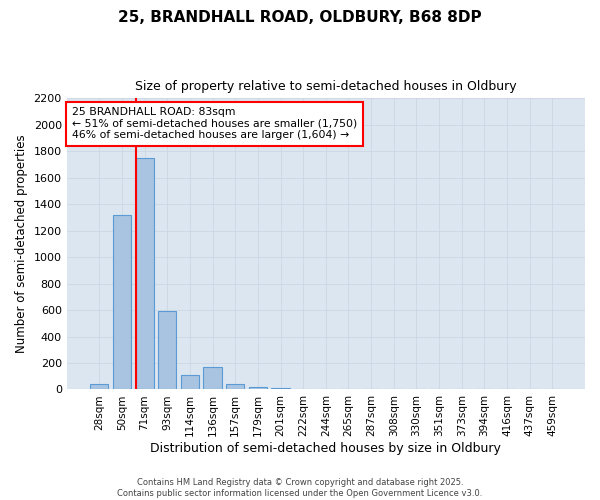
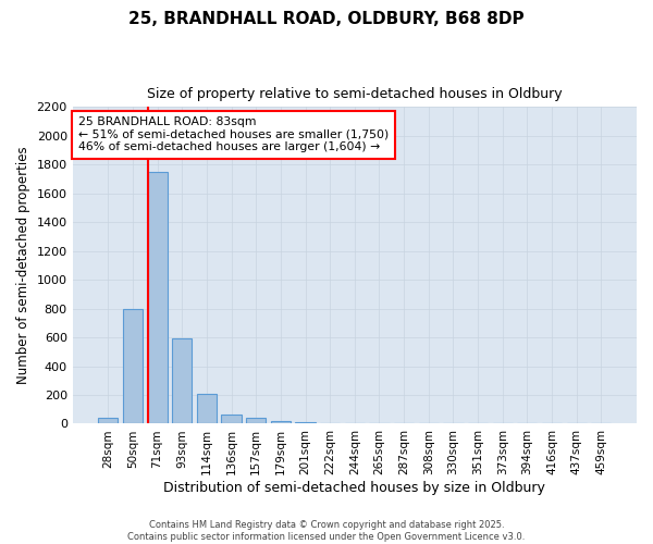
50sqm: 1320 -> 800
114sqm: 110 -> 200
136sqm: 170 -> 60
